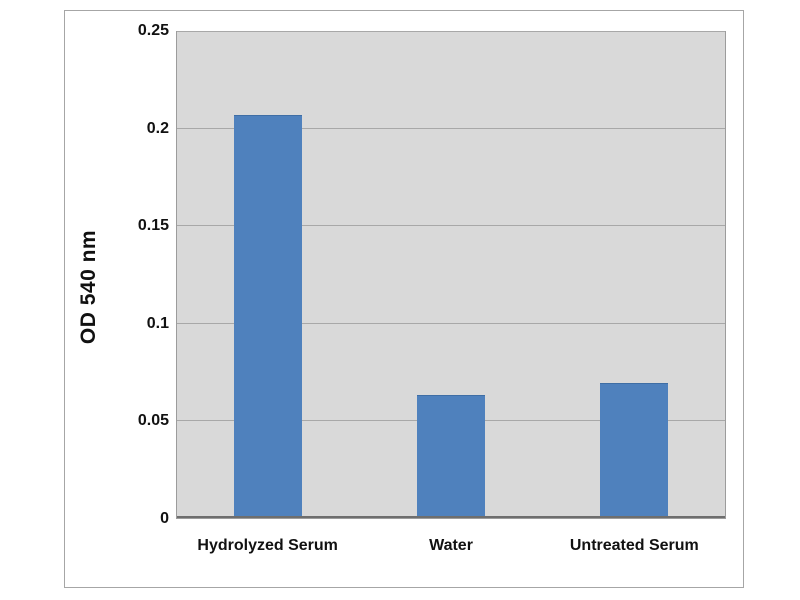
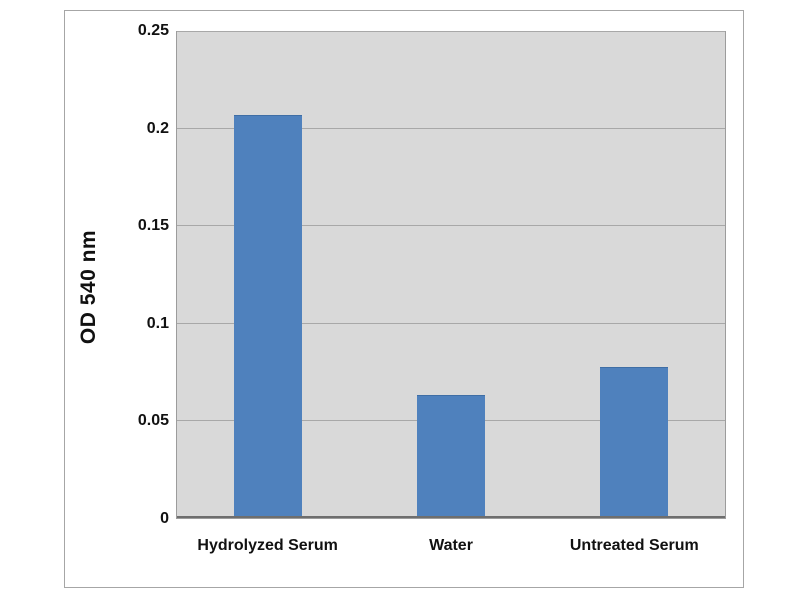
Untreated Serum: 0.069 -> 0.077
